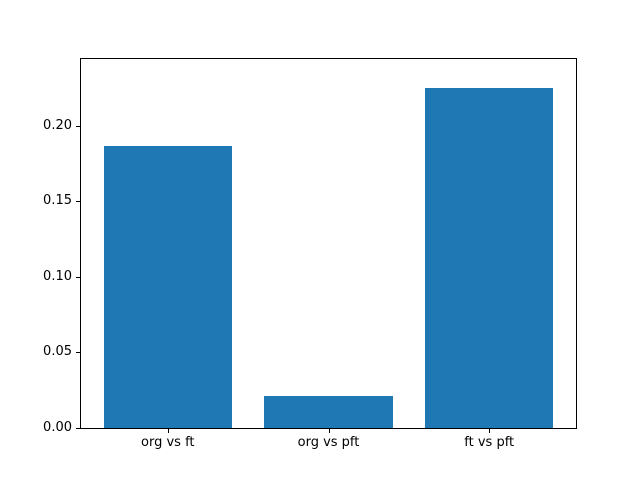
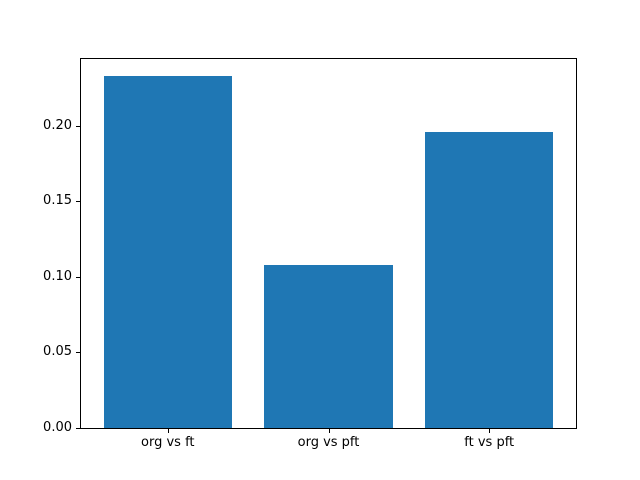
org vs ft: 0.187 -> 0.233
org vs pft: 0.021 -> 0.108
ft vs pft: 0.225 -> 0.196
